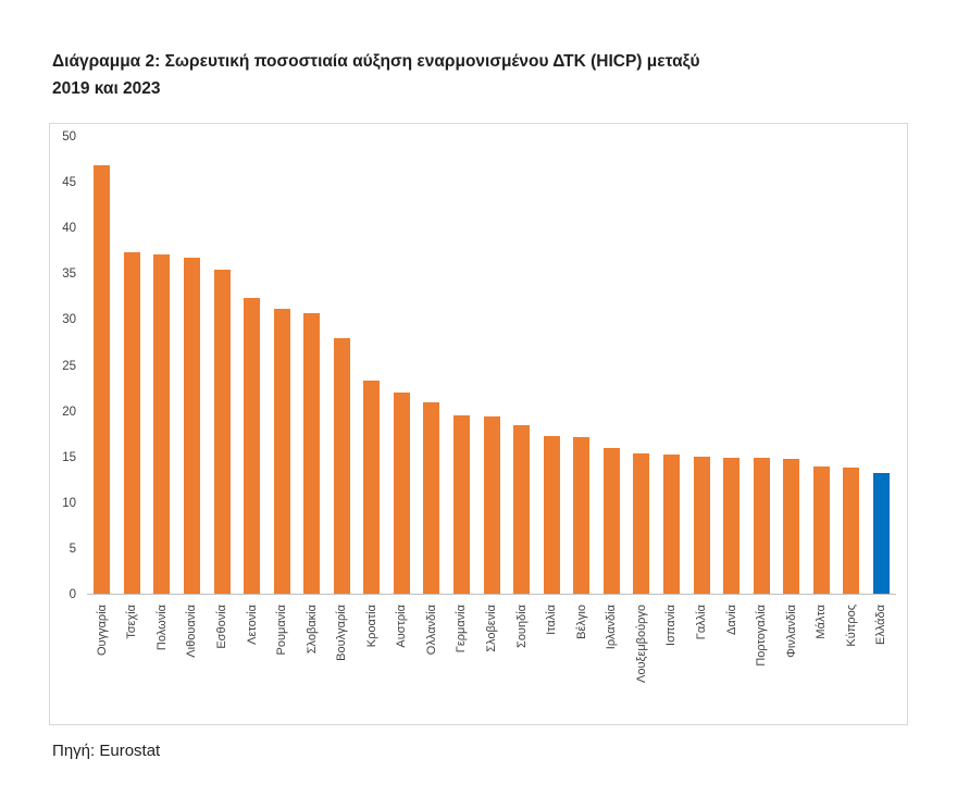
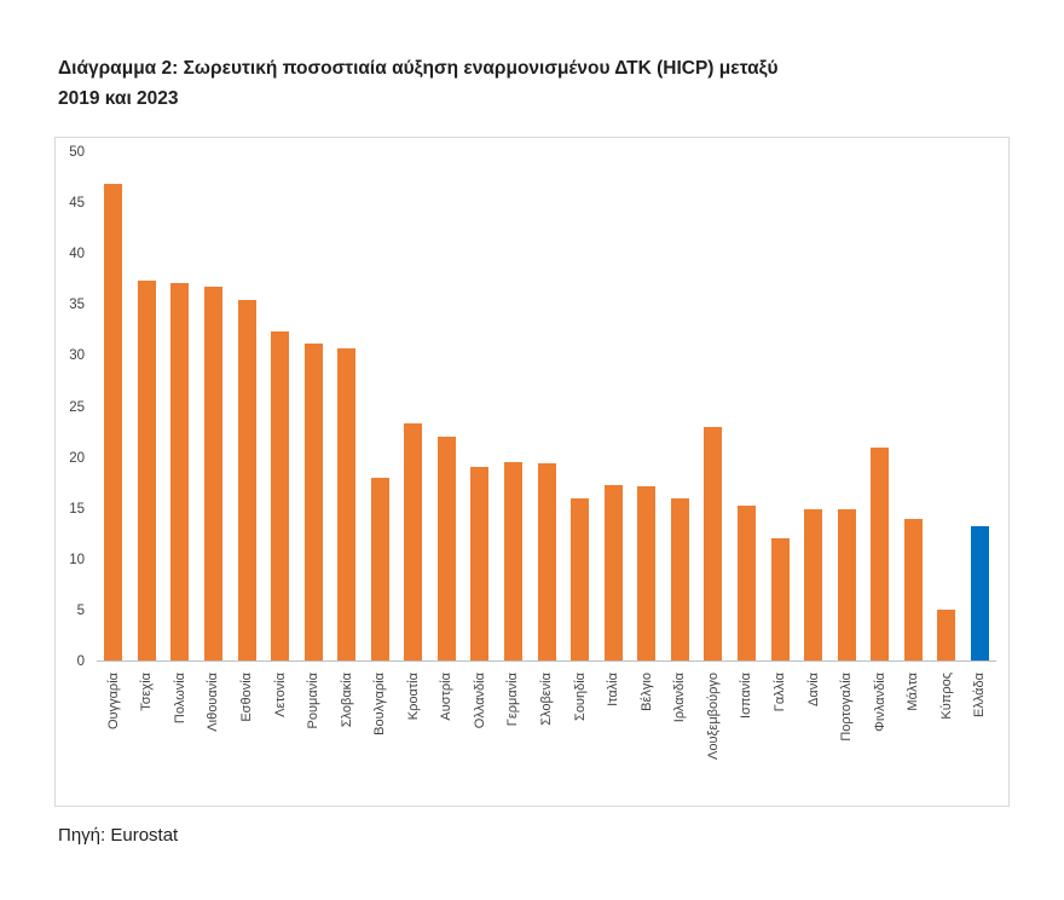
Βουλγαρία: 28 -> 18
Ολλανδία: 21 -> 19
Σουηδία: 18 -> 16
Λουξεμβούργο: 15 -> 23
Γαλλία: 15 -> 12
Φινλανδία: 15 -> 21
Κύπρος: 14 -> 5
